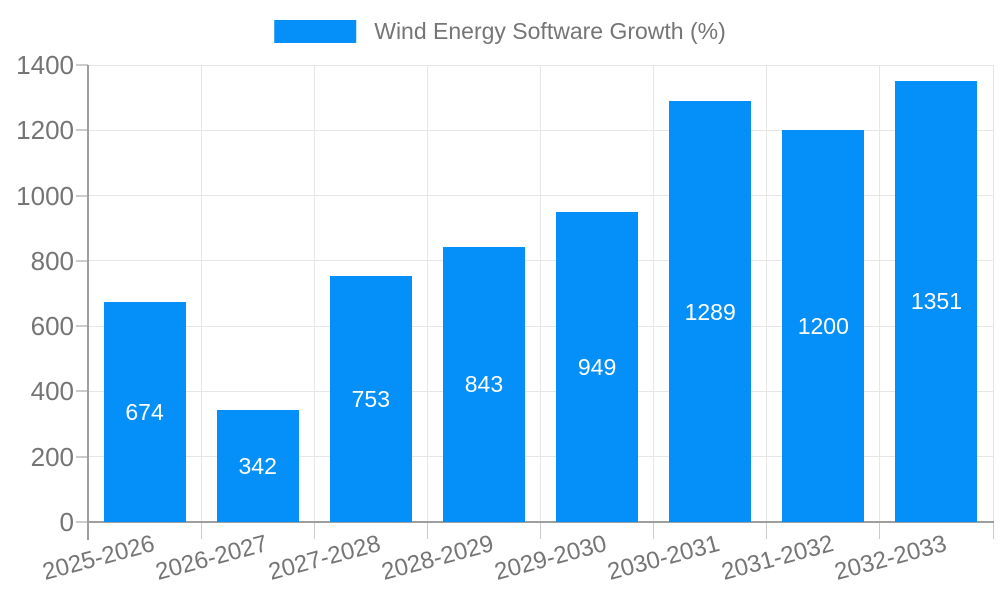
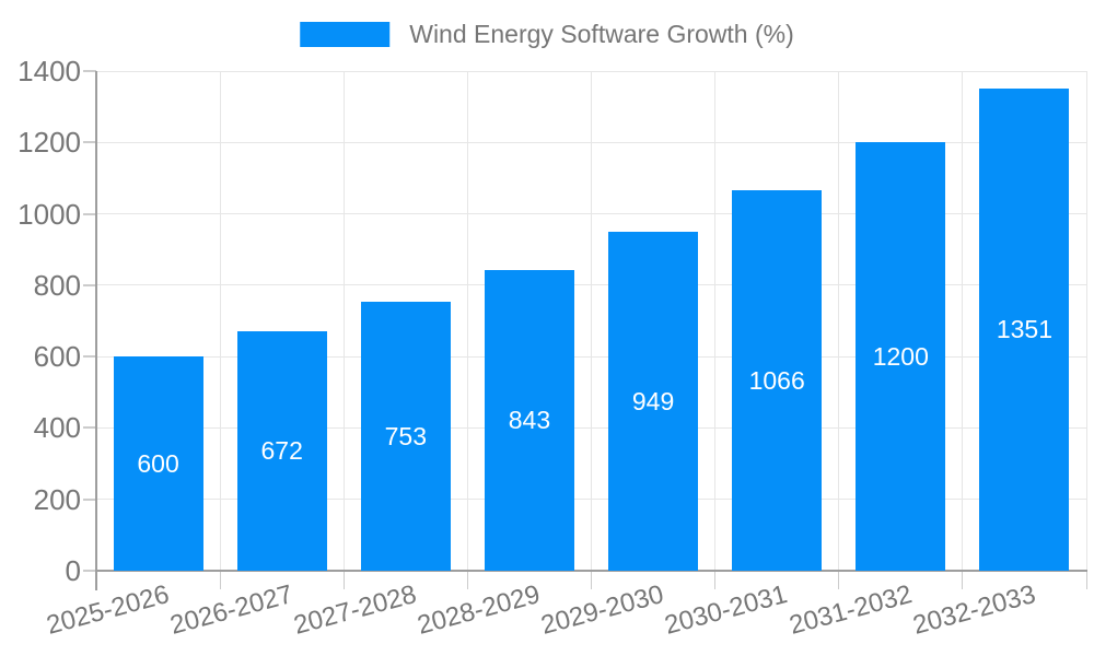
2025-2026: 674 -> 600
2026-2027: 342 -> 672
2030-2031: 1289 -> 1066
